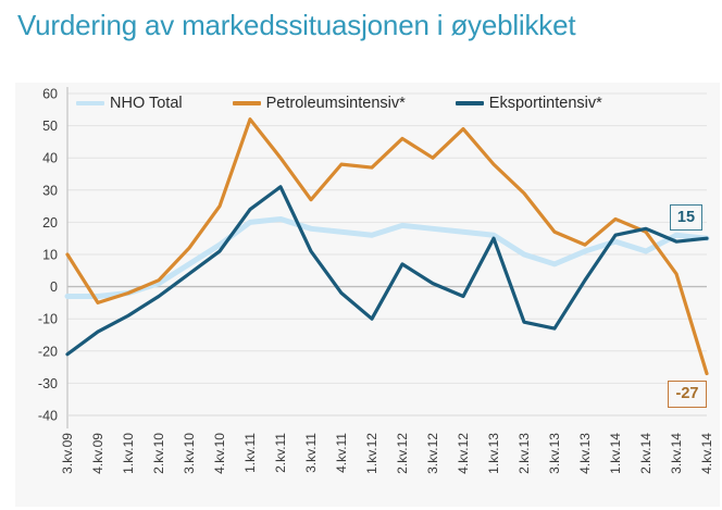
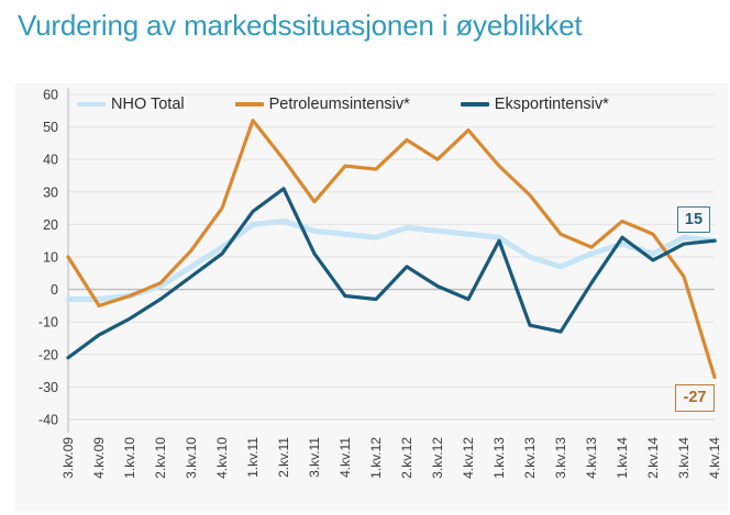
Eksportintensiv*/1.kv.12: -10 -> -3
Eksportintensiv*/2.kv.14: 18 -> 9
